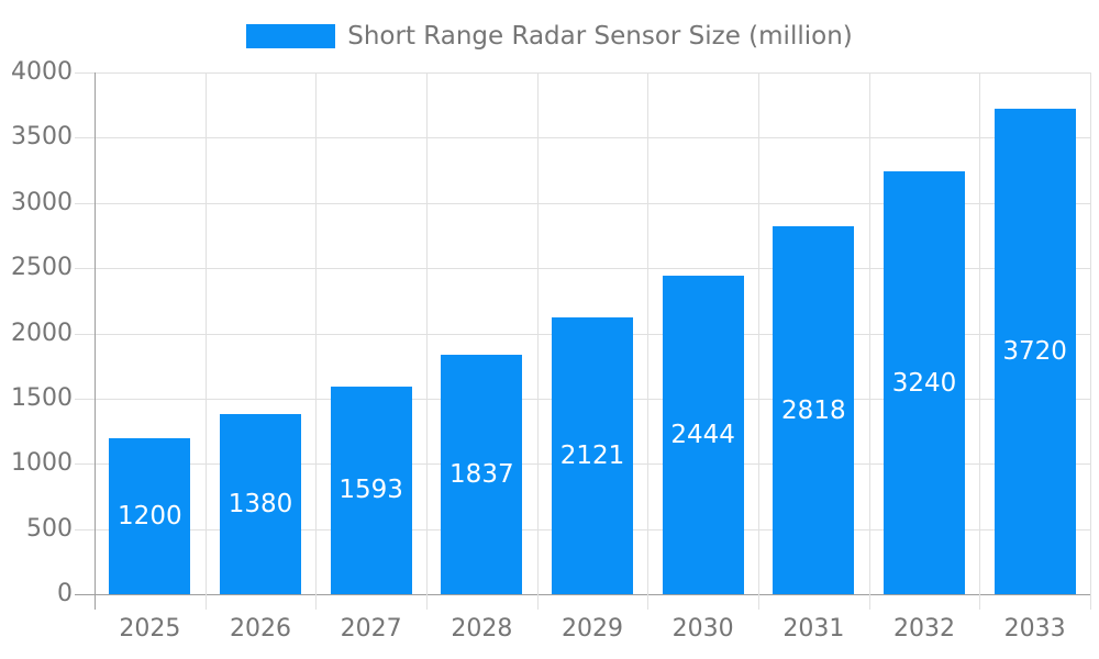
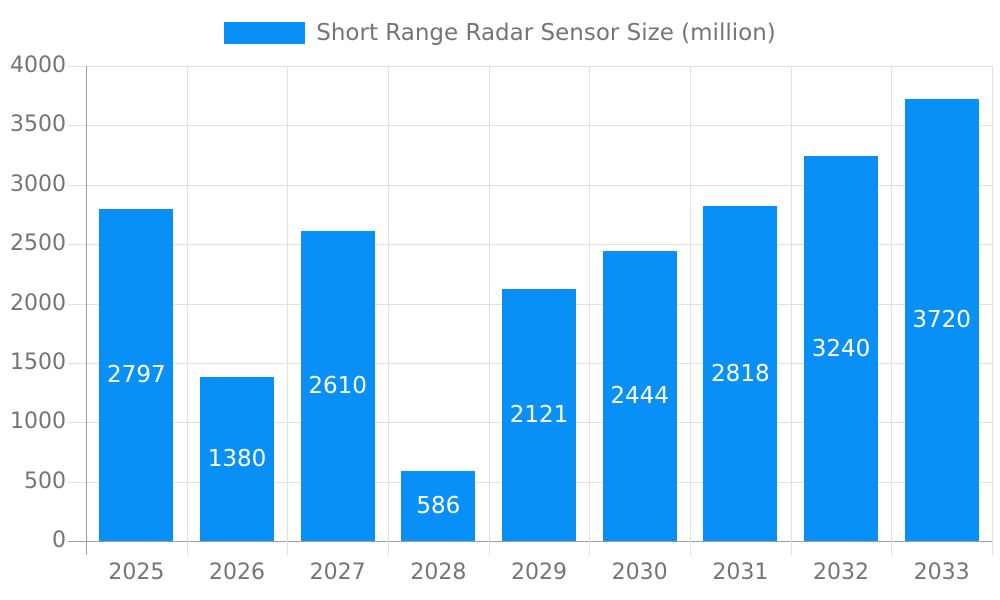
2025: 1200 -> 2797
2027: 1593 -> 2610
2028: 1837 -> 586
